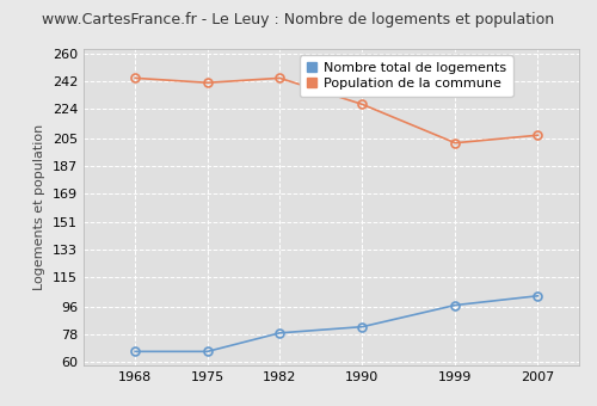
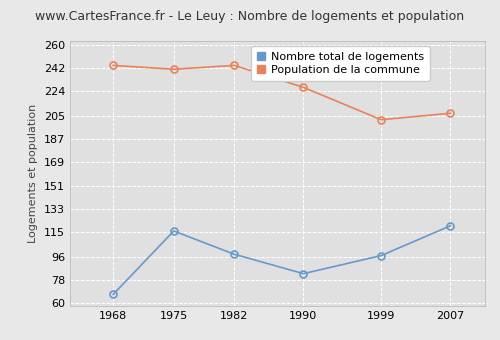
Nombre total de logements/1975: 67 -> 116
Nombre total de logements/1982: 79 -> 98
Nombre total de logements/2007: 103 -> 120
